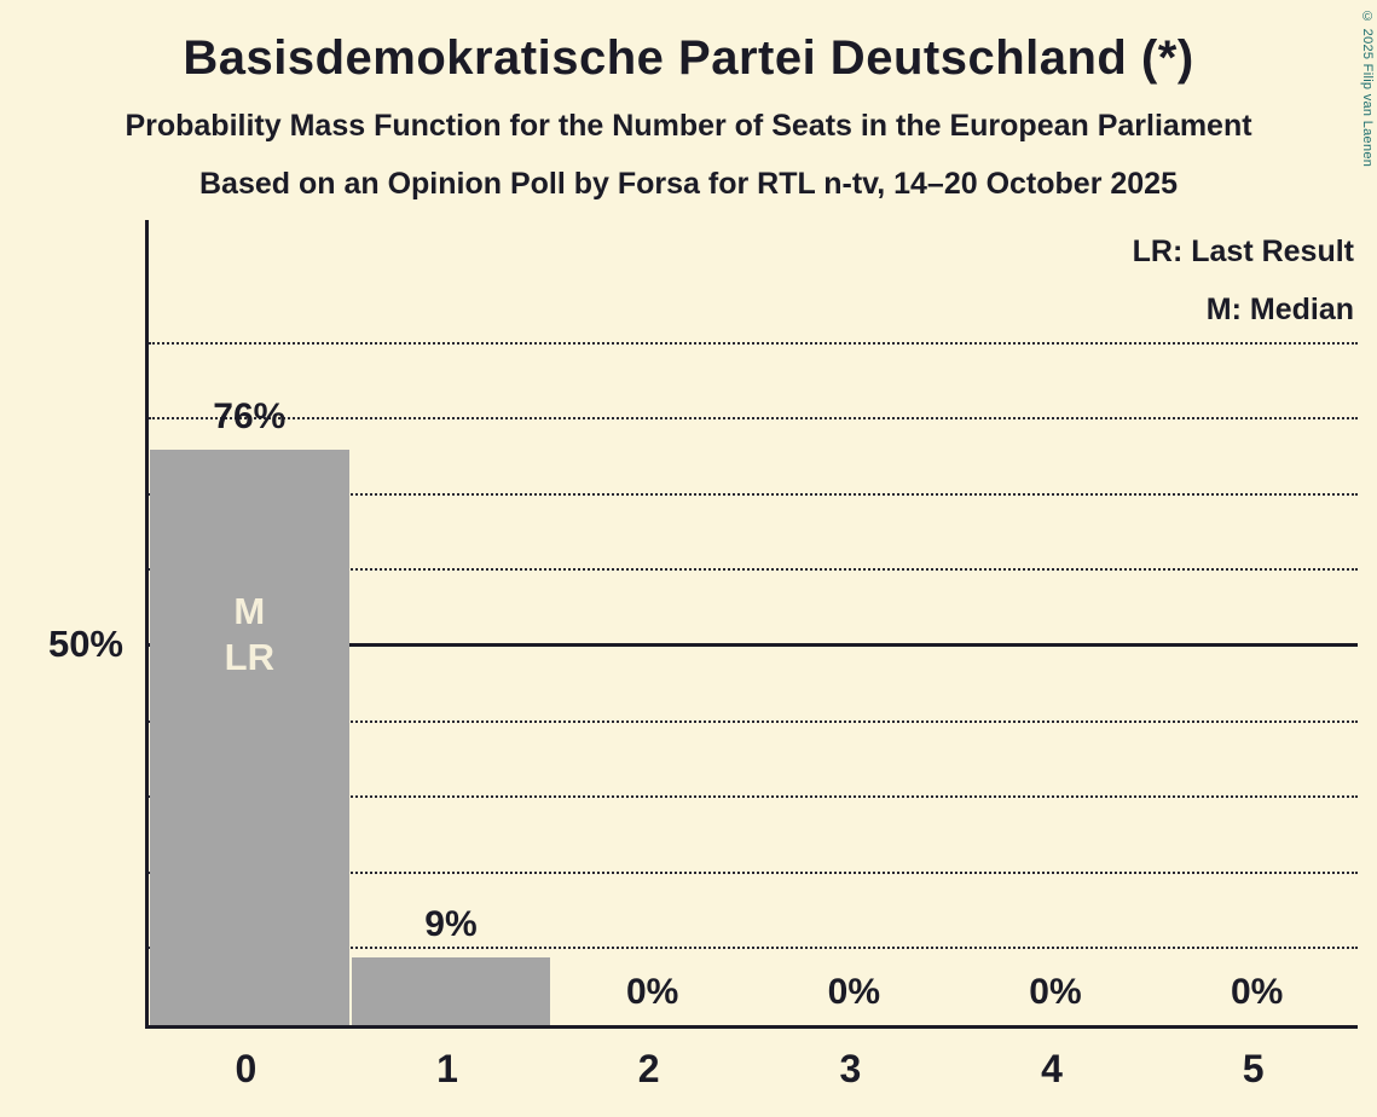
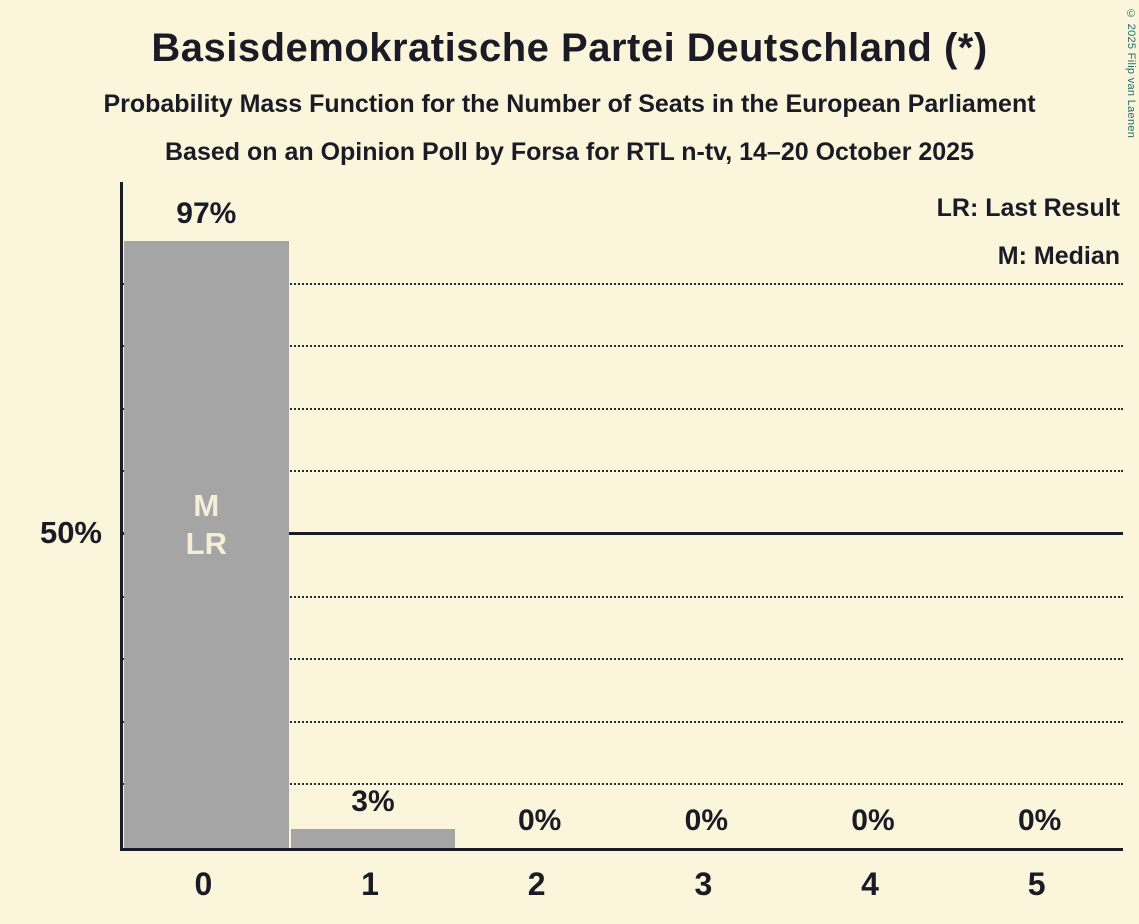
0: 76% -> 97%
1: 9% -> 3%
